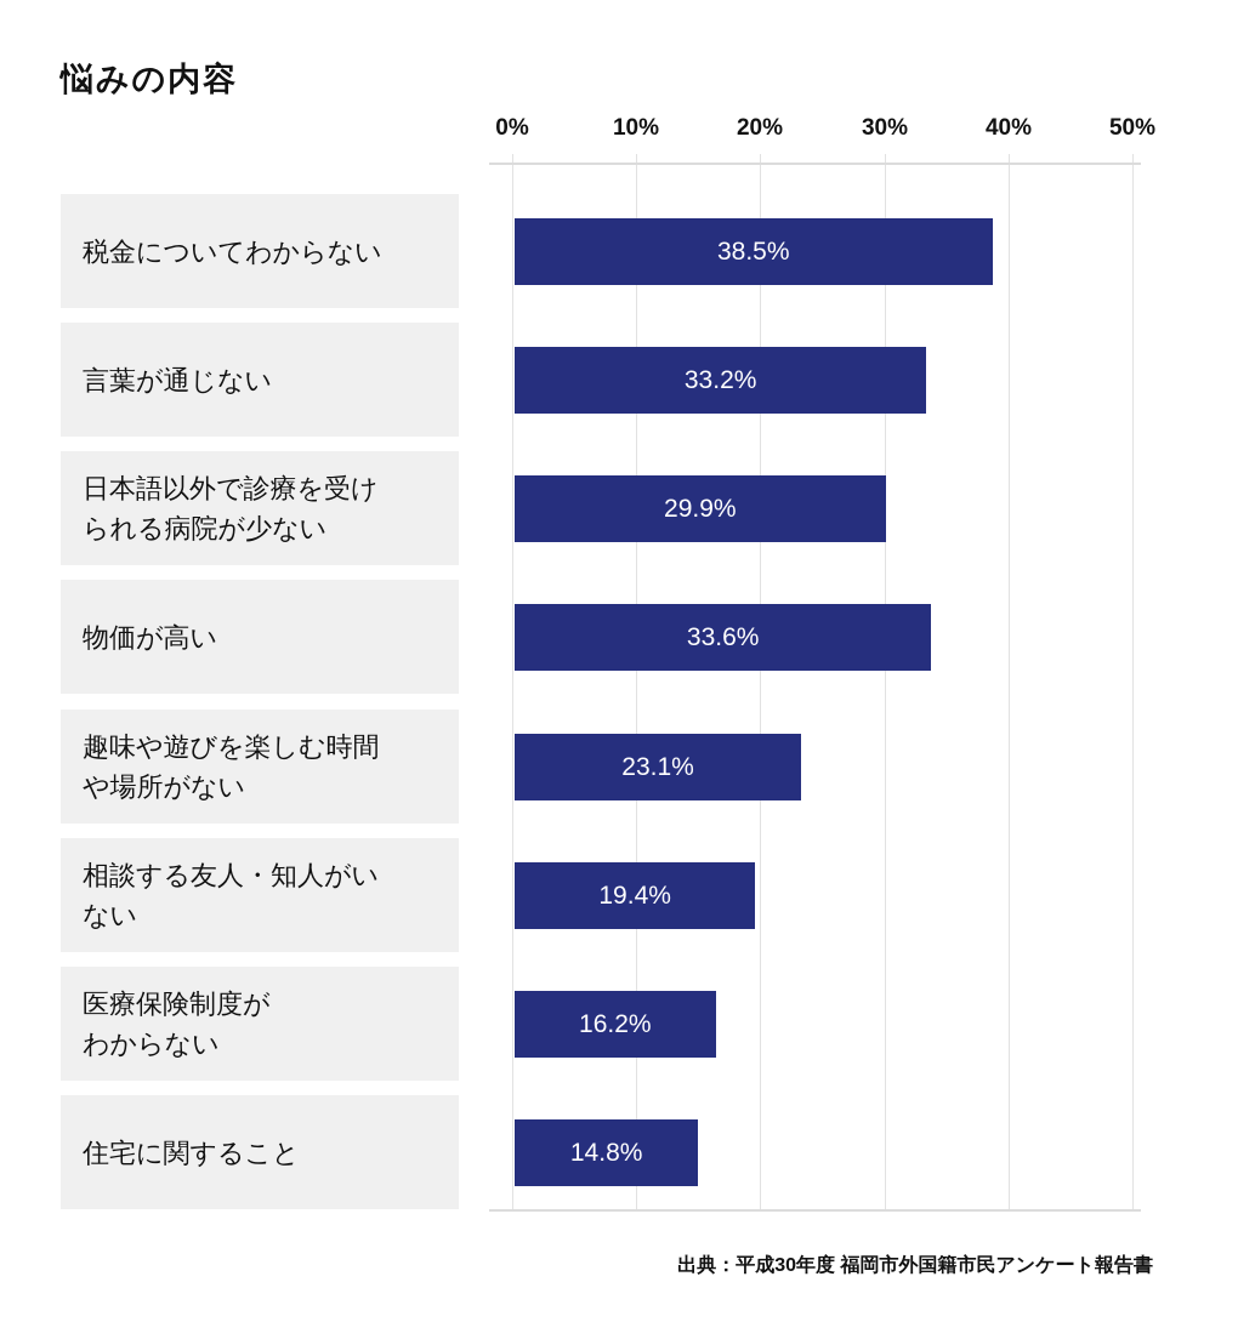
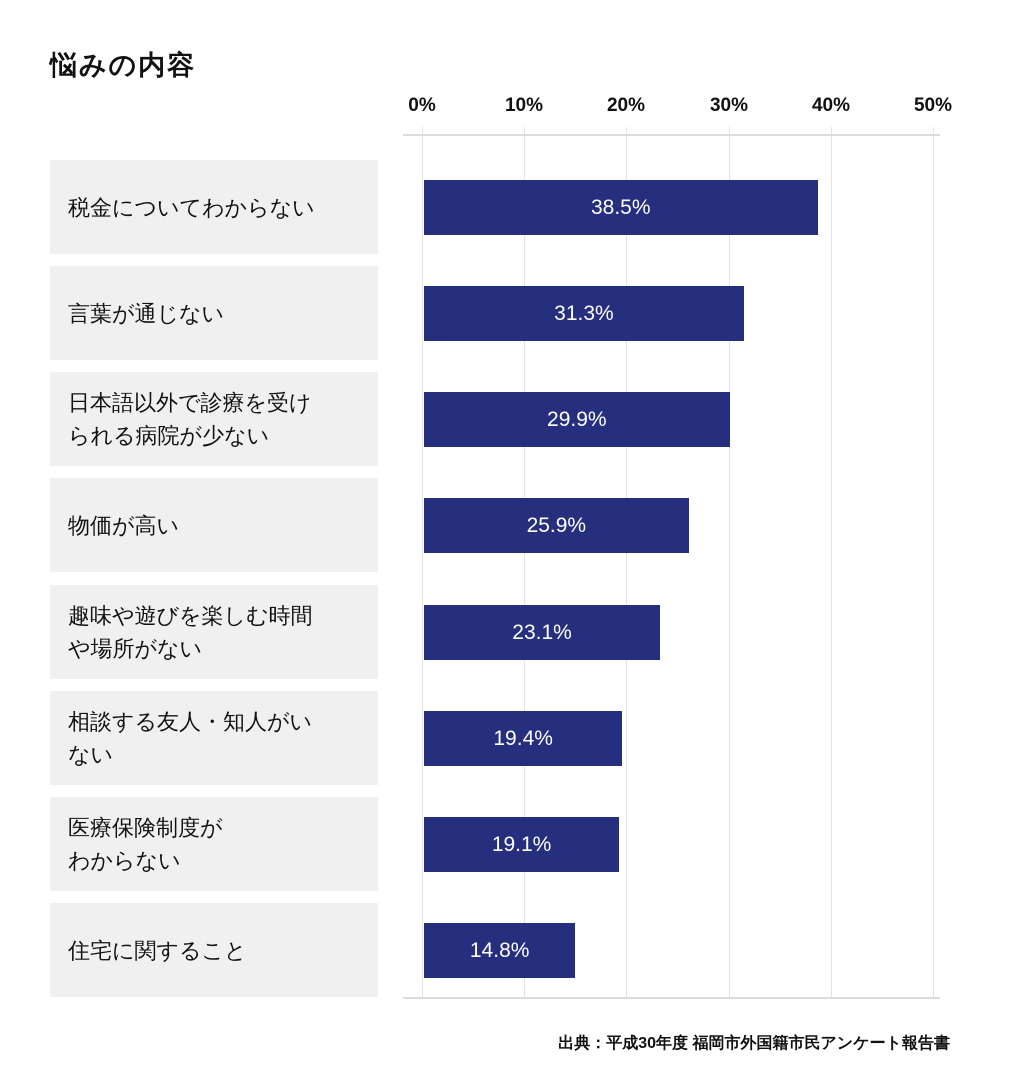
言葉が通じない: 33.2% -> 31.3%
物価が高い: 33.6% -> 25.9%
医療保険制度が わからない: 16.2% -> 19.1%
